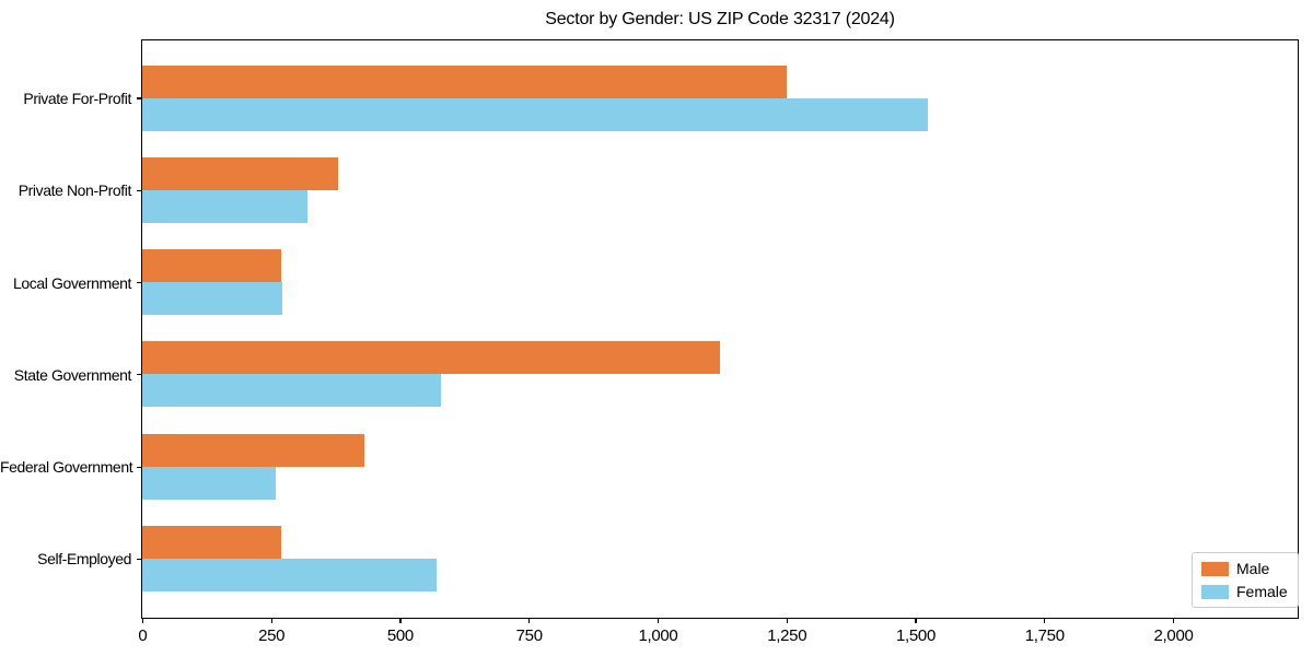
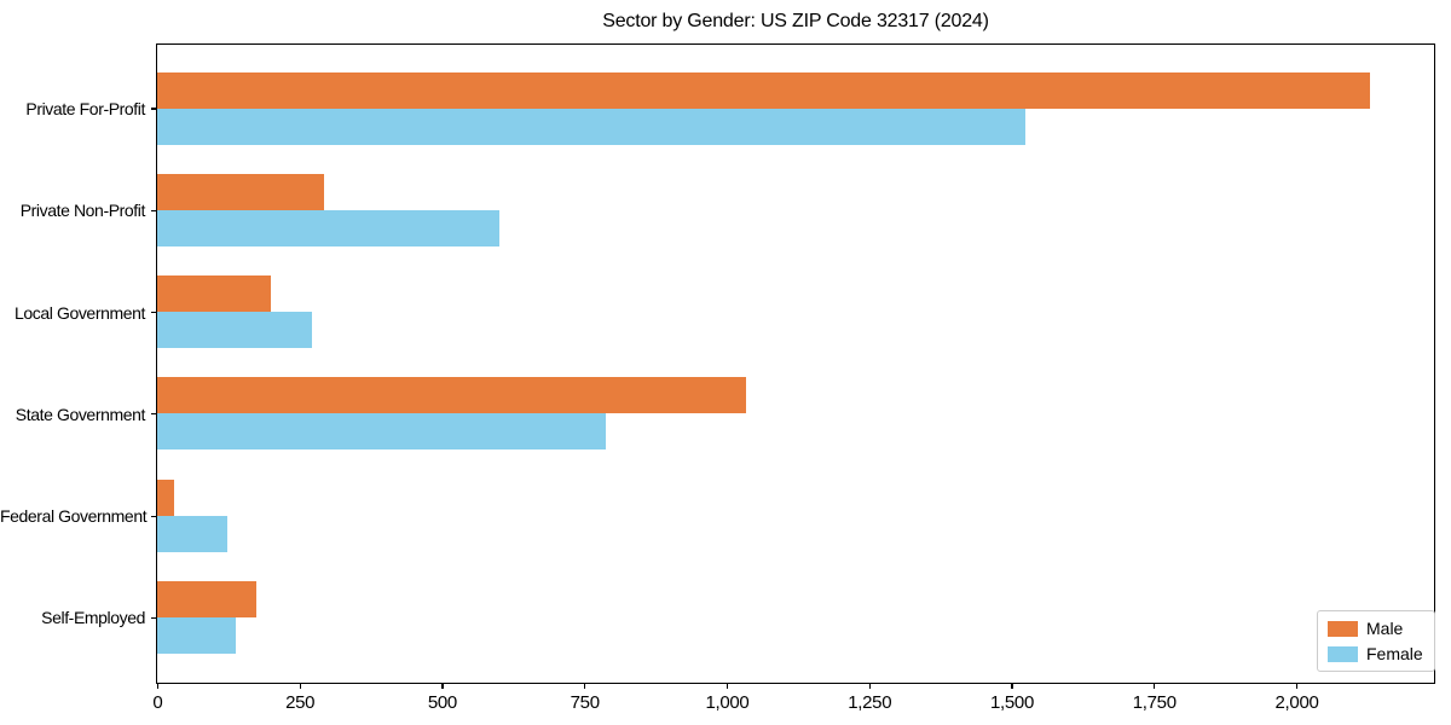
Male/Private For-Profit: 1250 -> 2130
Male/Private Non-Profit: 380 -> 290
Female/Private Non-Profit: 320 -> 600
Male/Local Government: 270 -> 200
Male/State Government: 1120 -> 1030
Female/State Government: 580 -> 790
Male/Federal Government: 430 -> 30
Female/Federal Government: 260 -> 120
Male/Self-Employed: 270 -> 180
Female/Self-Employed: 570 -> 140
